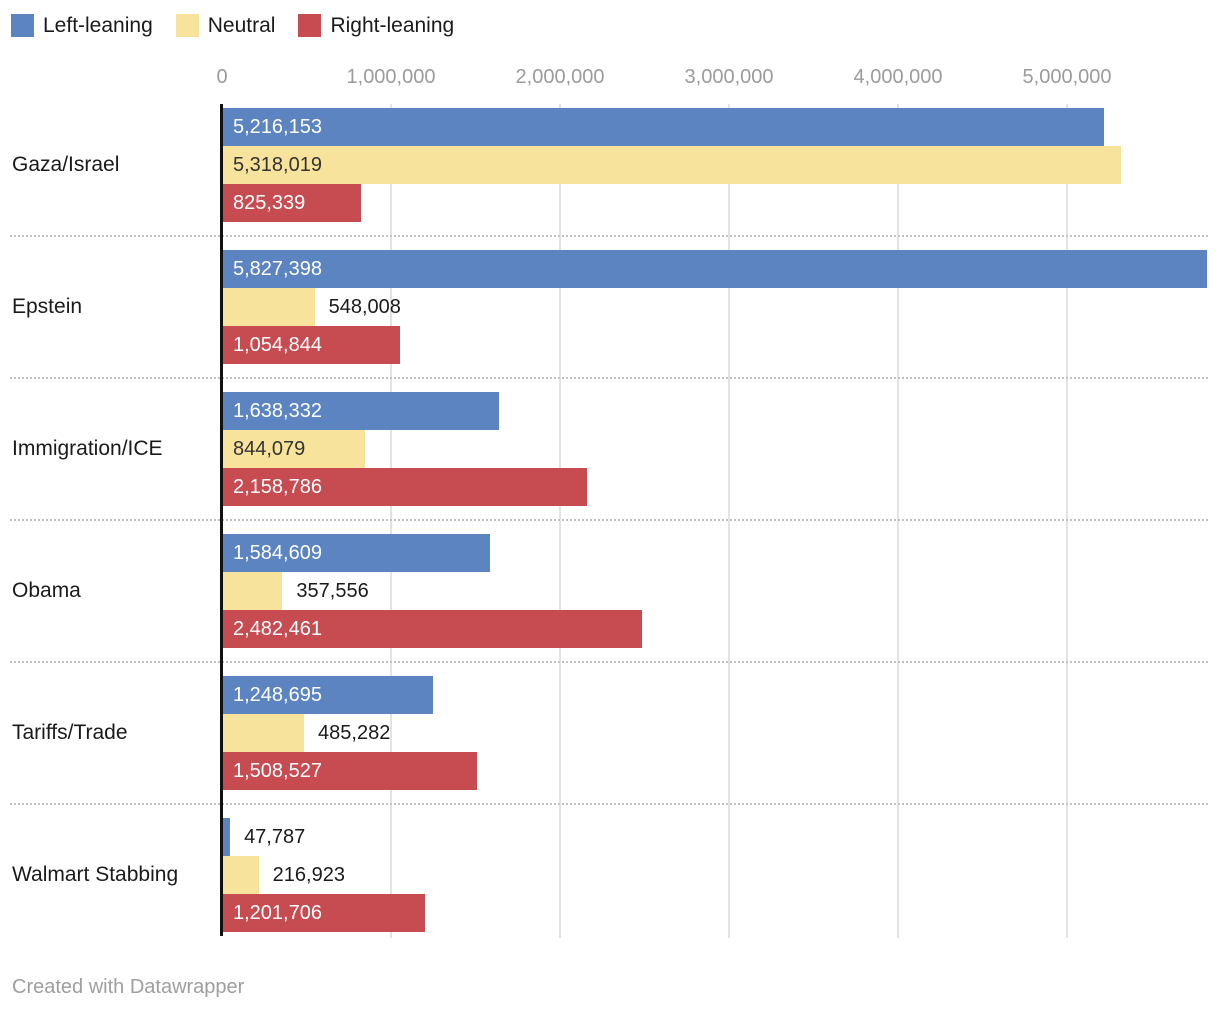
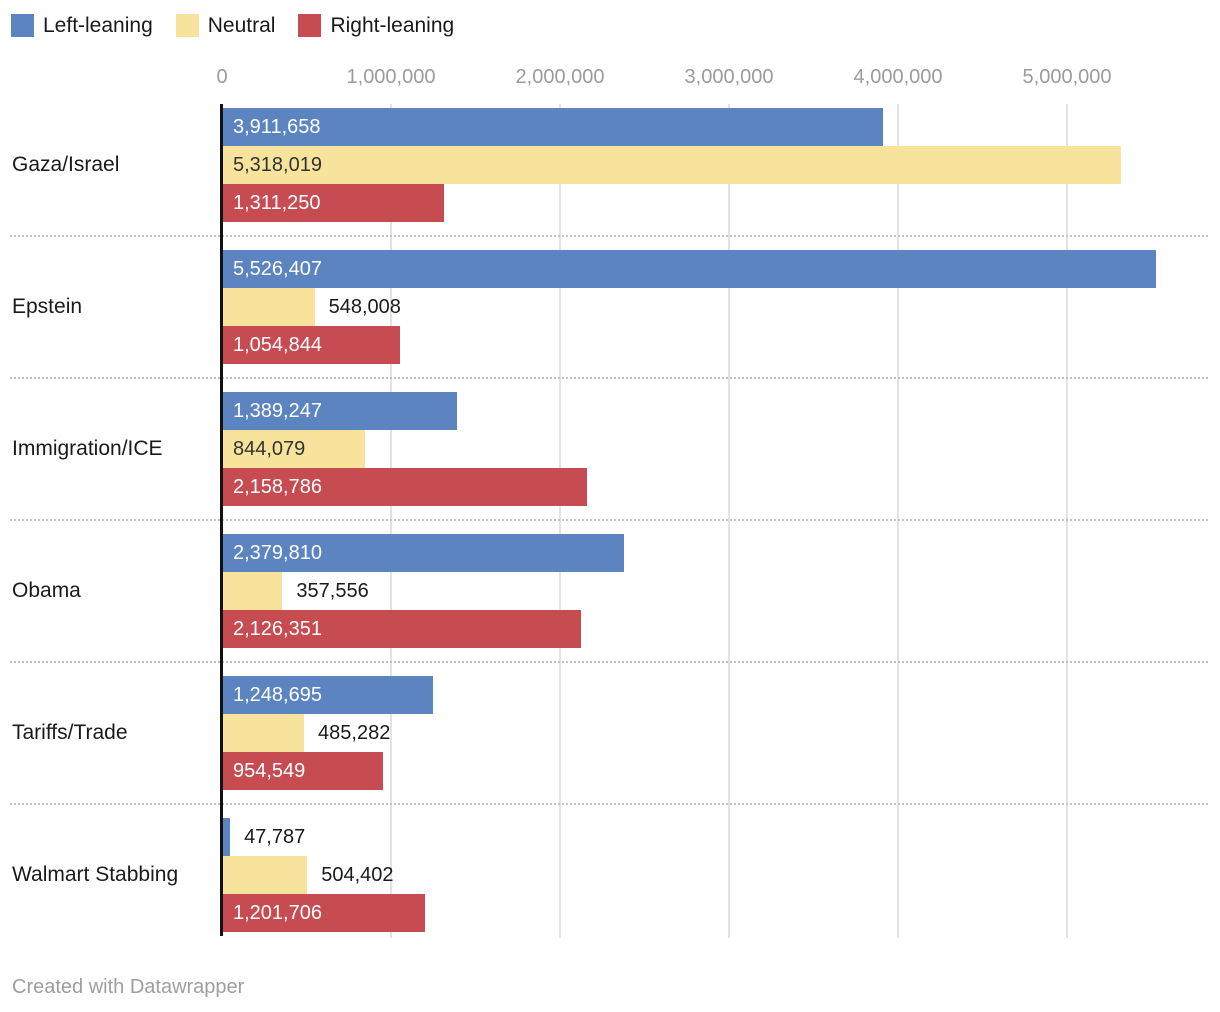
Left-leaning/Gaza/Israel: 5,216,153 -> 3,911,658
Right-leaning/Gaza/Israel: 825,339 -> 1,311,250
Left-leaning/Epstein: 5,827,398 -> 5,526,407
Left-leaning/Immigration/ICE: 1,638,332 -> 1,389,247
Left-leaning/Obama: 1,584,609 -> 2,379,810
Right-leaning/Obama: 2,482,461 -> 2,126,351
Right-leaning/Tariffs/Trade: 1,508,527 -> 954,549
Neutral/Walmart Stabbing: 216,923 -> 504,402
